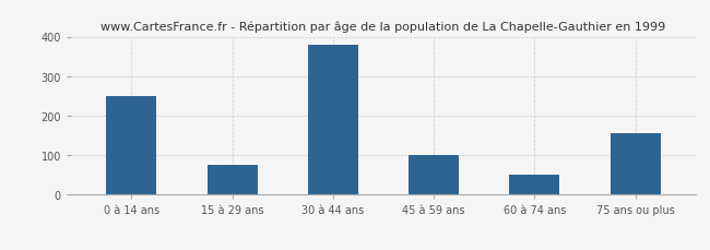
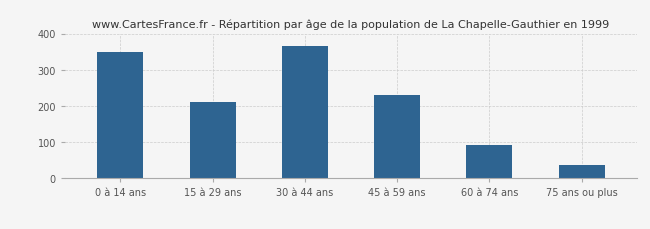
0 à 14 ans: 250 -> 348
15 à 29 ans: 75 -> 210
30 à 44 ans: 380 -> 366
45 à 59 ans: 100 -> 230
60 à 74 ans: 50 -> 91
75 ans ou plus: 155 -> 37
